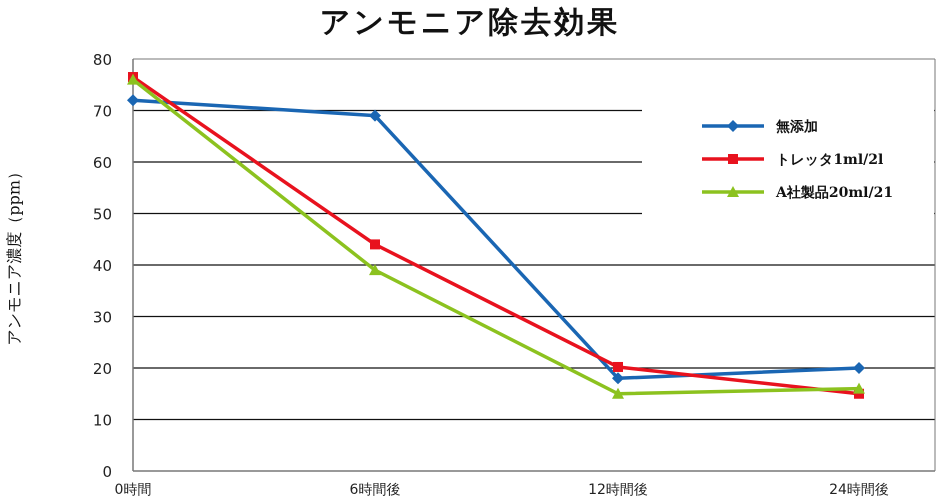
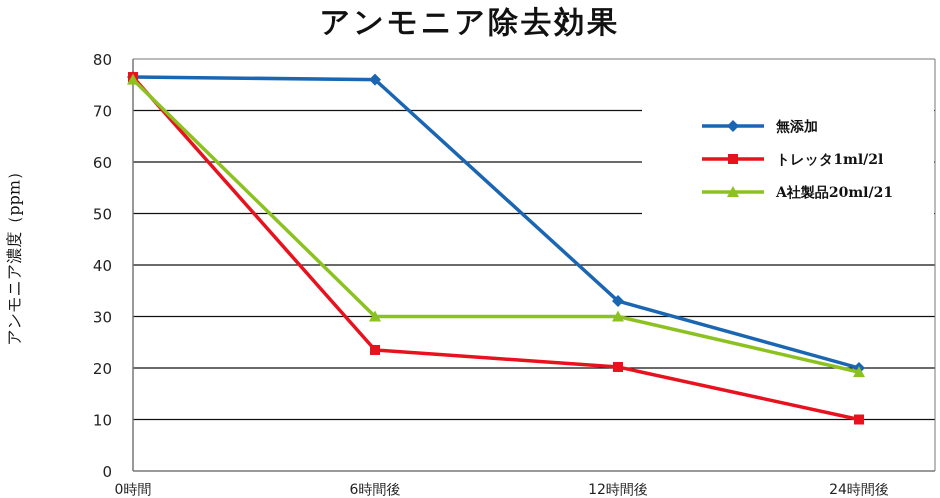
無添加/0時間: 72 -> 76
無添加/6時間後: 69 -> 76
トレッタ1ml/2l/6時間後: 44 -> 24
A社製品20ml/21/6時間後: 39 -> 30
無添加/12時間後: 18 -> 33
A社製品20ml/21/12時間後: 15 -> 30
トレッタ1ml/2l/24時間後: 15 -> 10
A社製品20ml/21/24時間後: 16 -> 19
